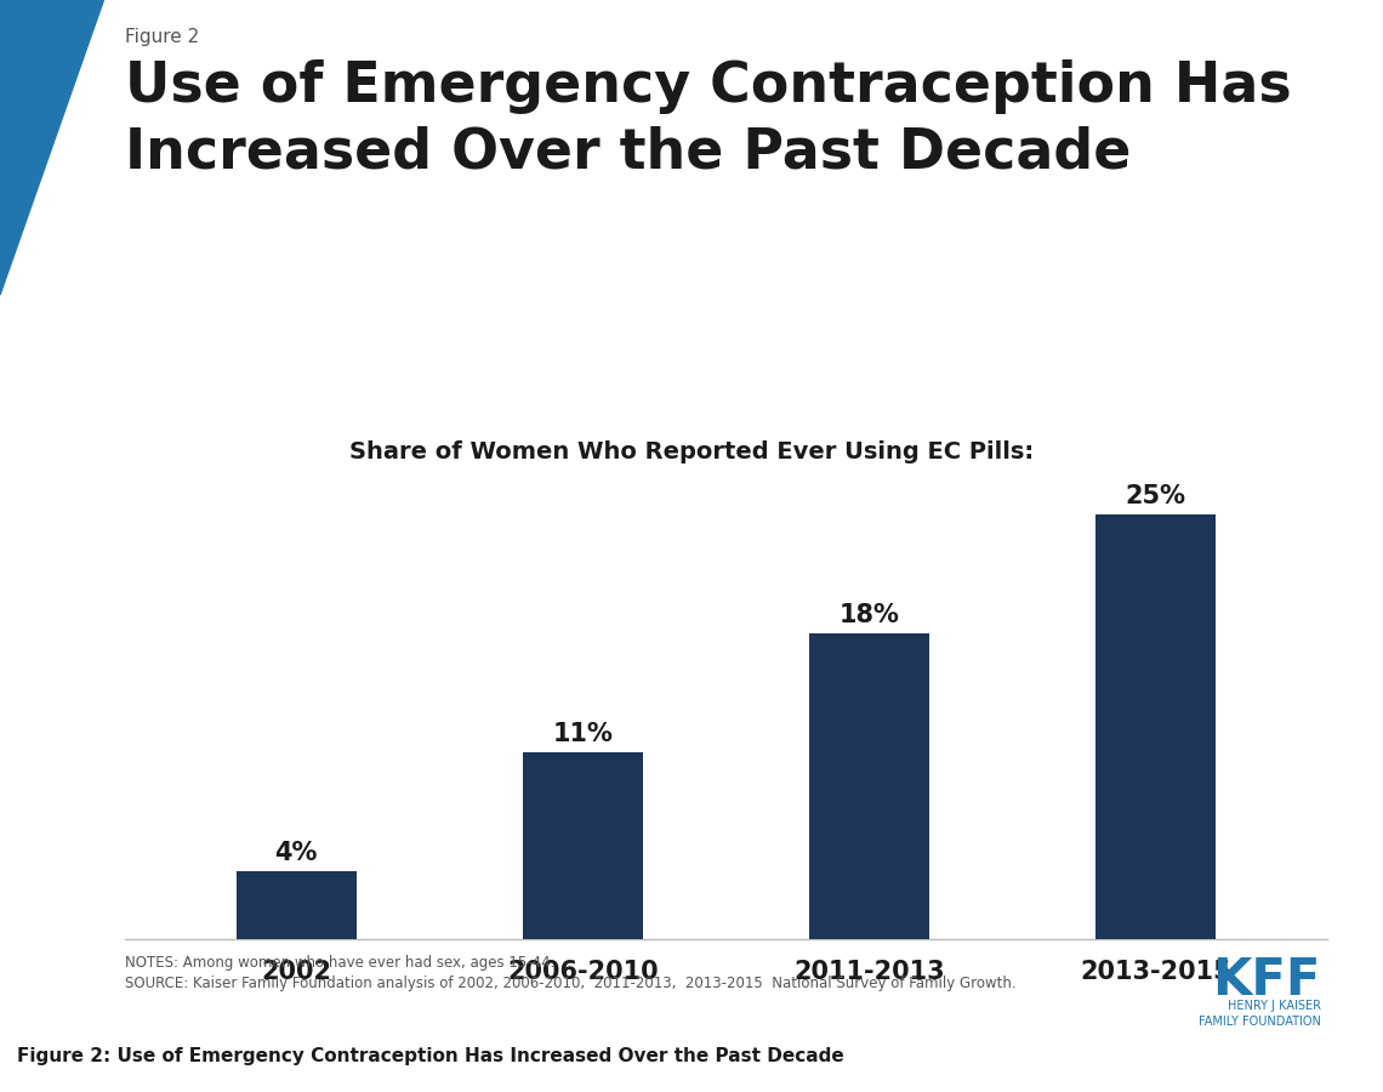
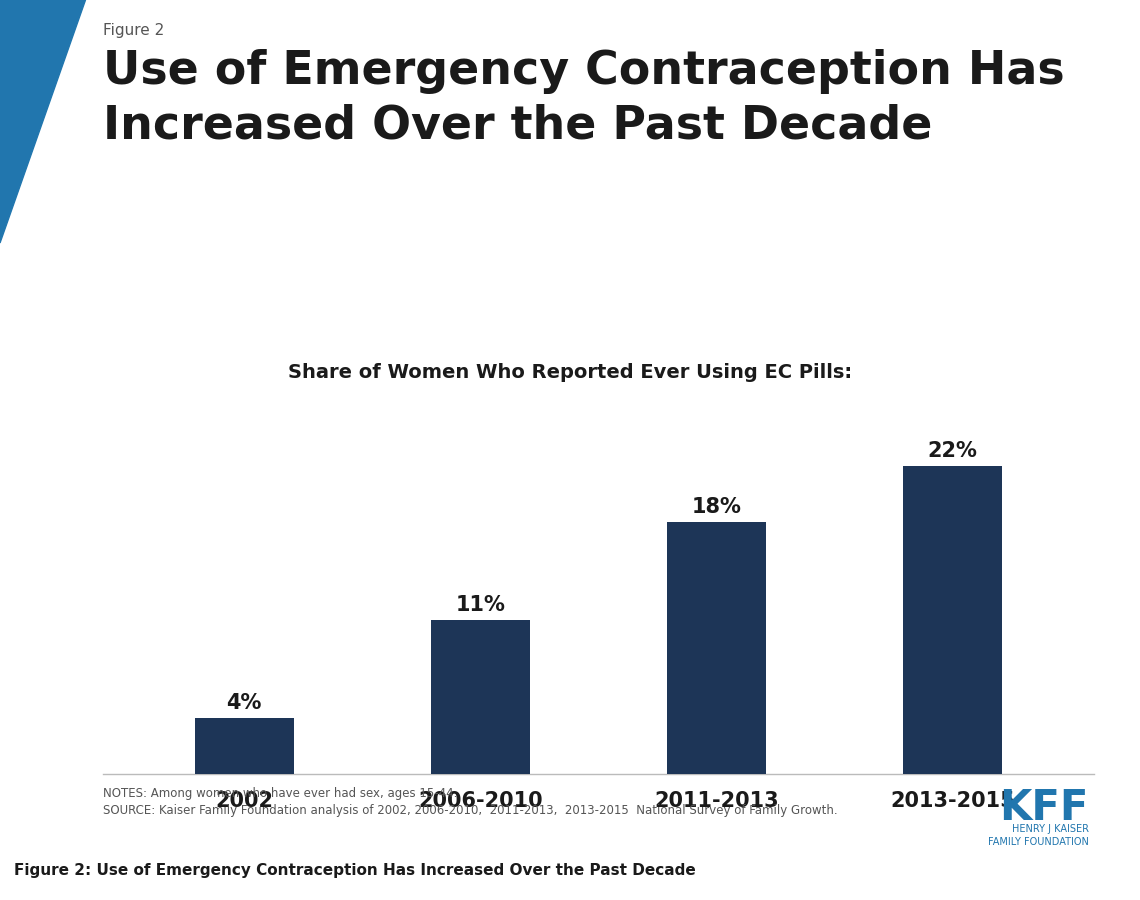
2013-2015: 25% -> 22%
